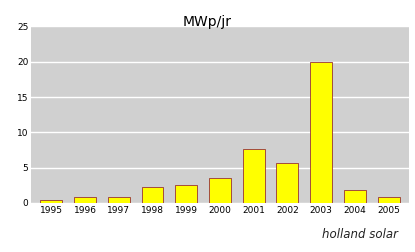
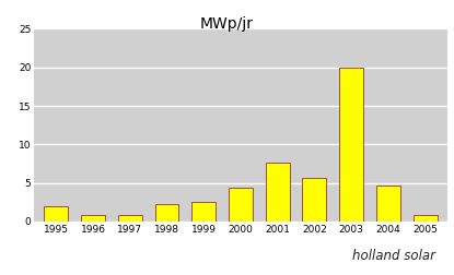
1995: 0.4 -> 2.0
2000: 3.5 -> 4.4
2004: 1.8 -> 4.6
